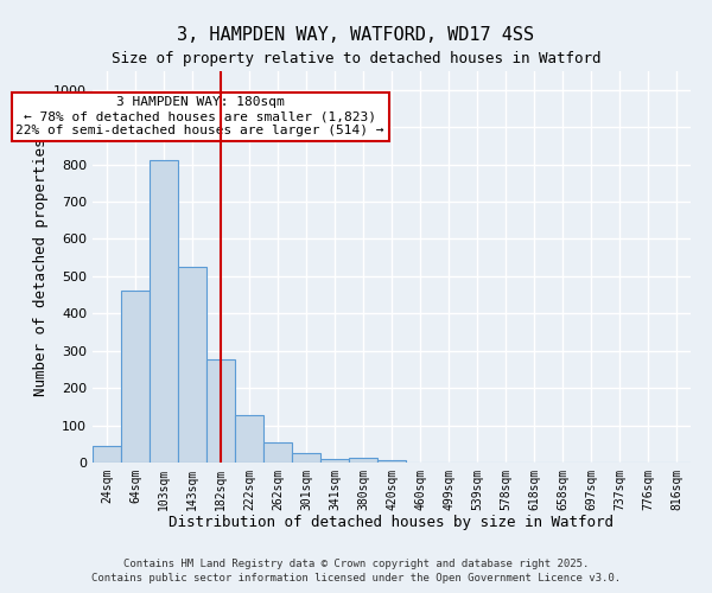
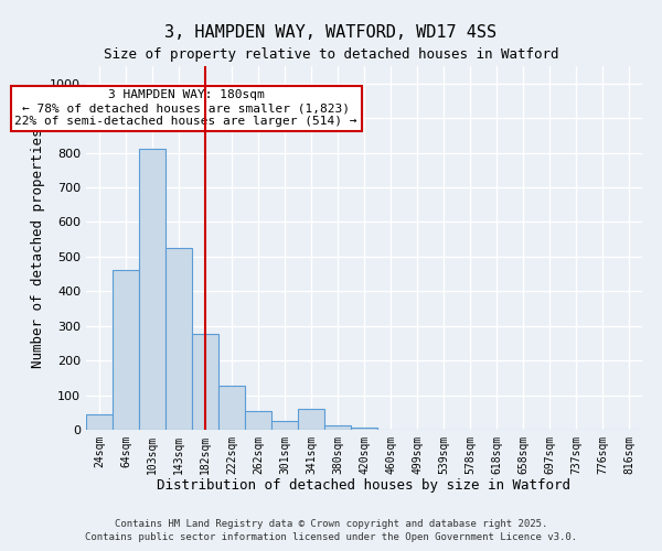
341sqm: 8 -> 60
